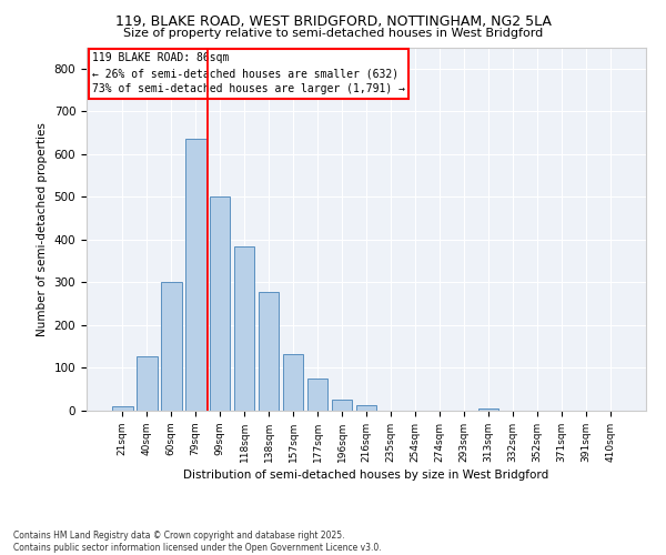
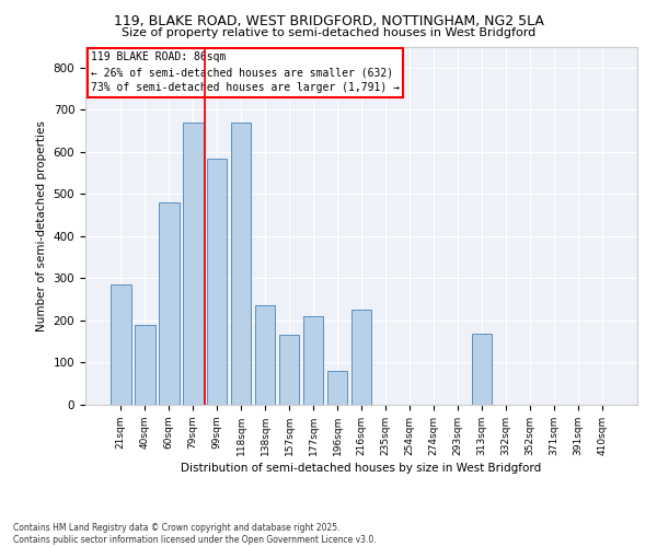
21sqm: 10 -> 285
40sqm: 128 -> 190
60sqm: 302 -> 480
79sqm: 635 -> 670
99sqm: 502 -> 585
118sqm: 383 -> 670
138sqm: 278 -> 235
157sqm: 133 -> 165
177sqm: 74 -> 210
196sqm: 25 -> 80
216sqm: 12 -> 225
313sqm: 5 -> 170
